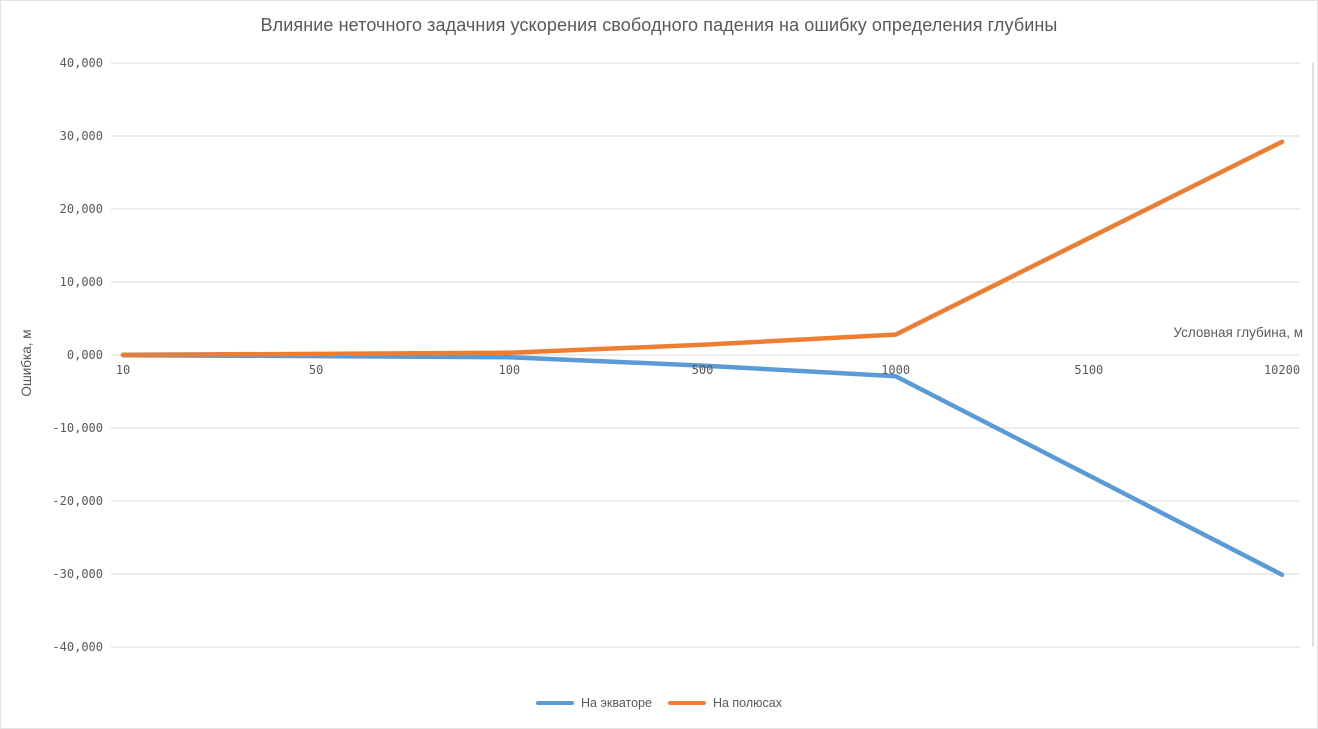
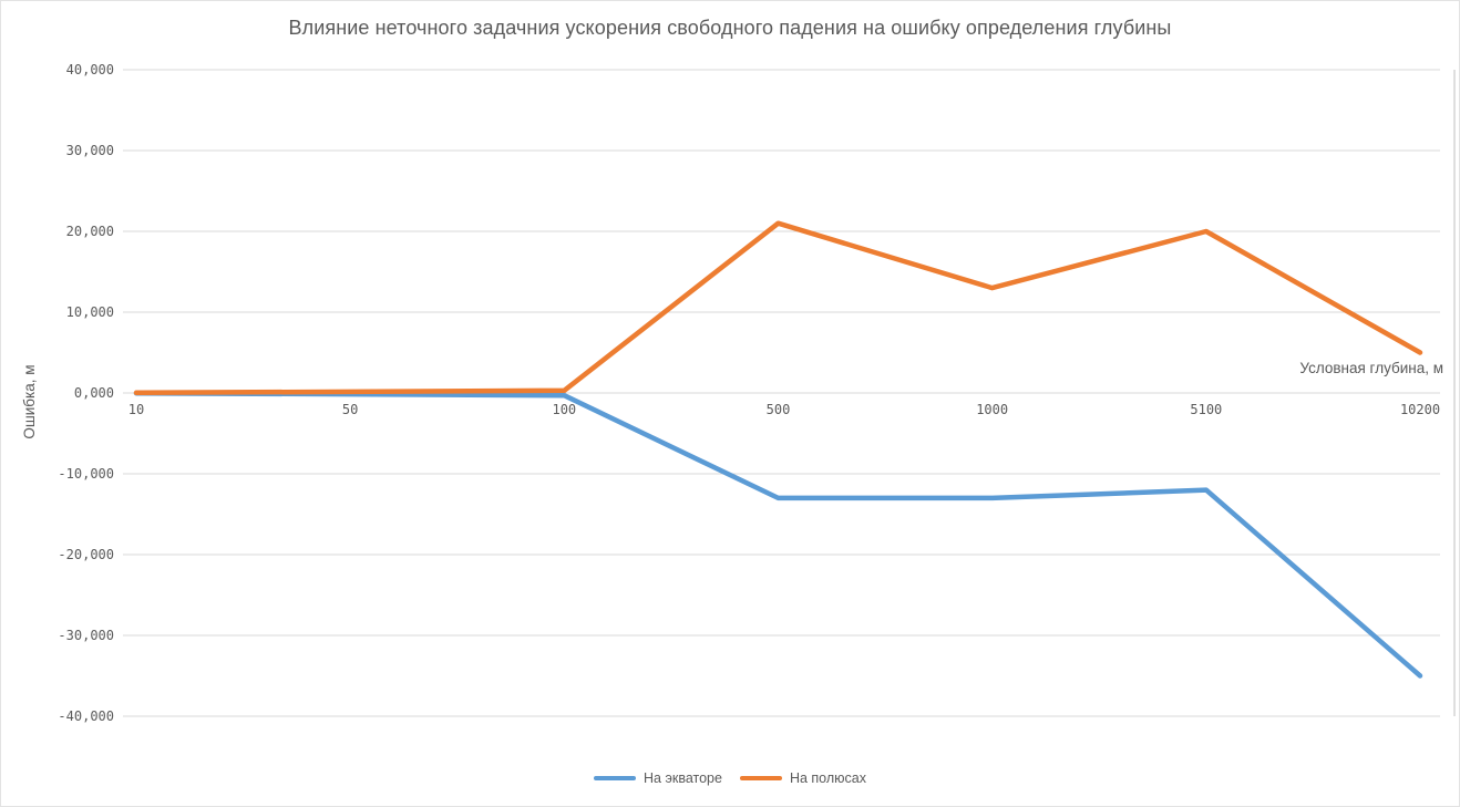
На экваторе/500: -1 -> -13
На полюсах/500: 1 -> 21
На экваторе/1000: -3 -> -13
На полюсах/1000: 3 -> 13
На экваторе/5100: -16 -> -12
На полюсах/5100: 16 -> 20
На экваторе/10200: -30 -> -35
На полюсах/10200: 29 -> 5
